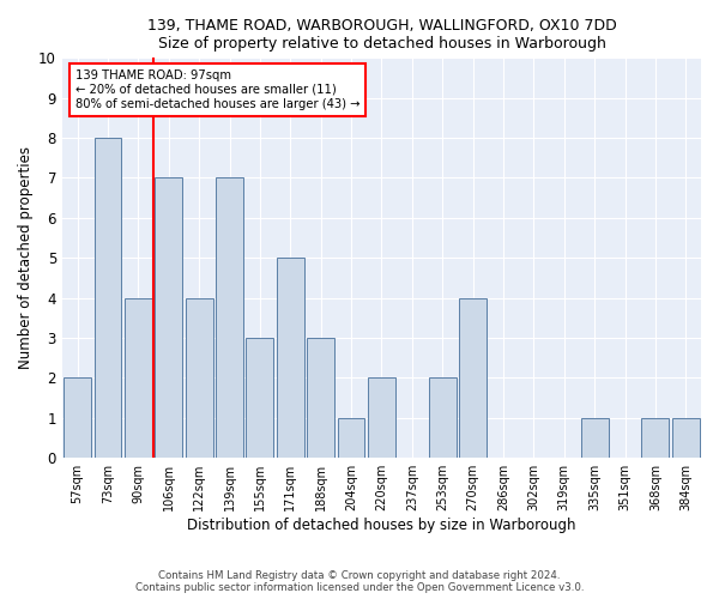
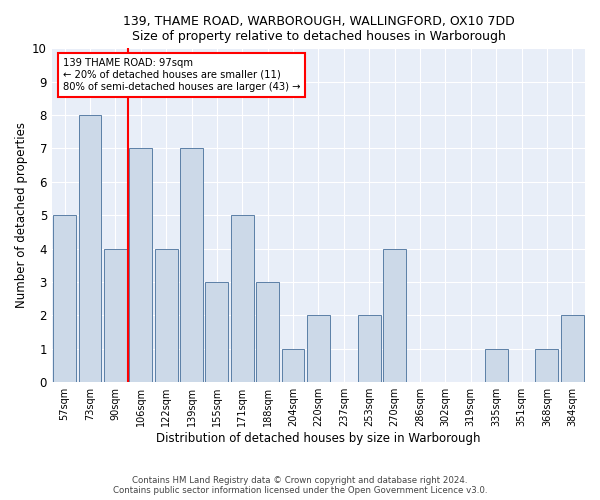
57sqm: 2 -> 5
384sqm: 1 -> 2
